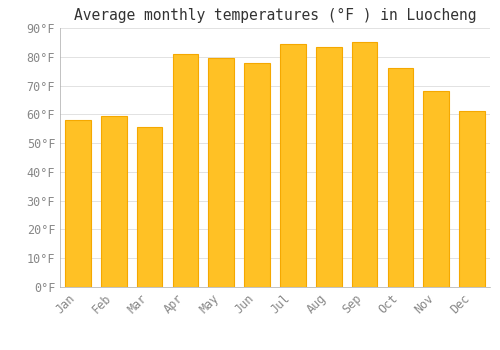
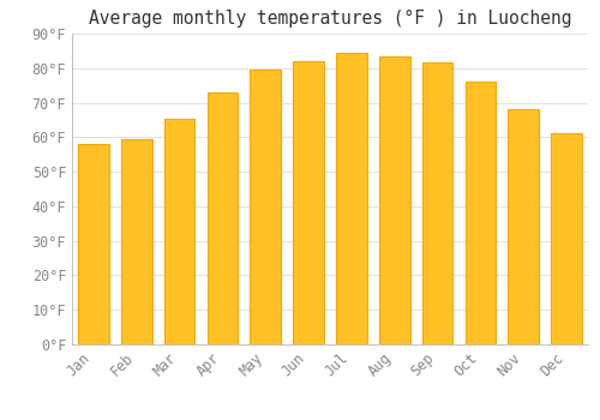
Mar: 55.5°F -> 65.5°F
Apr: 81.0°F -> 73.0°F
Jun: 78.0°F -> 82.0°F
Sep: 85.0°F -> 81.5°F
